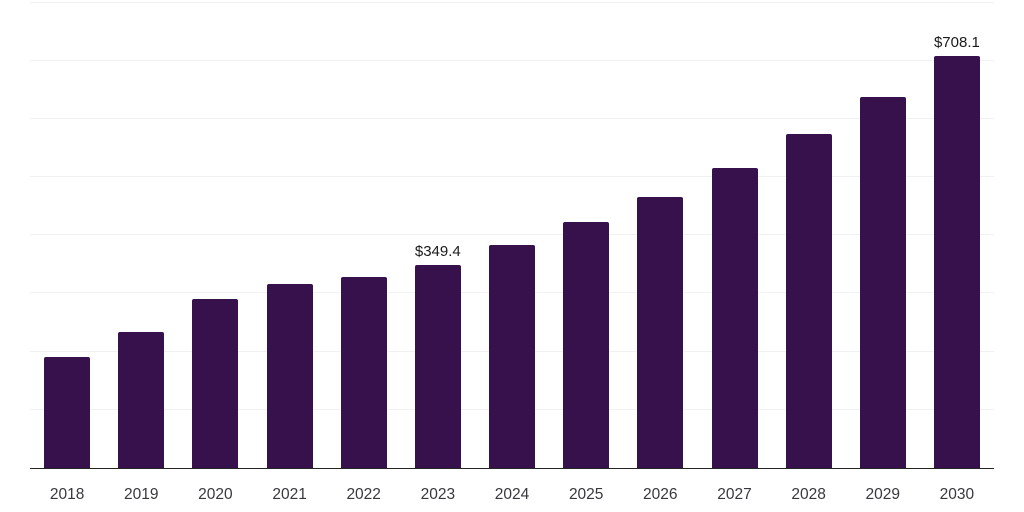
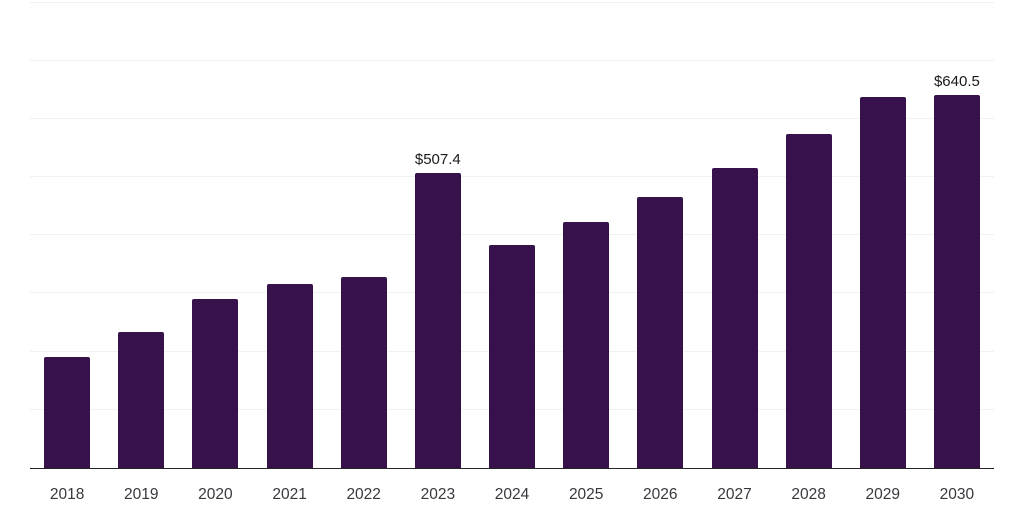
2023: $349.4 -> $507.4
2030: $708.1 -> $640.5
